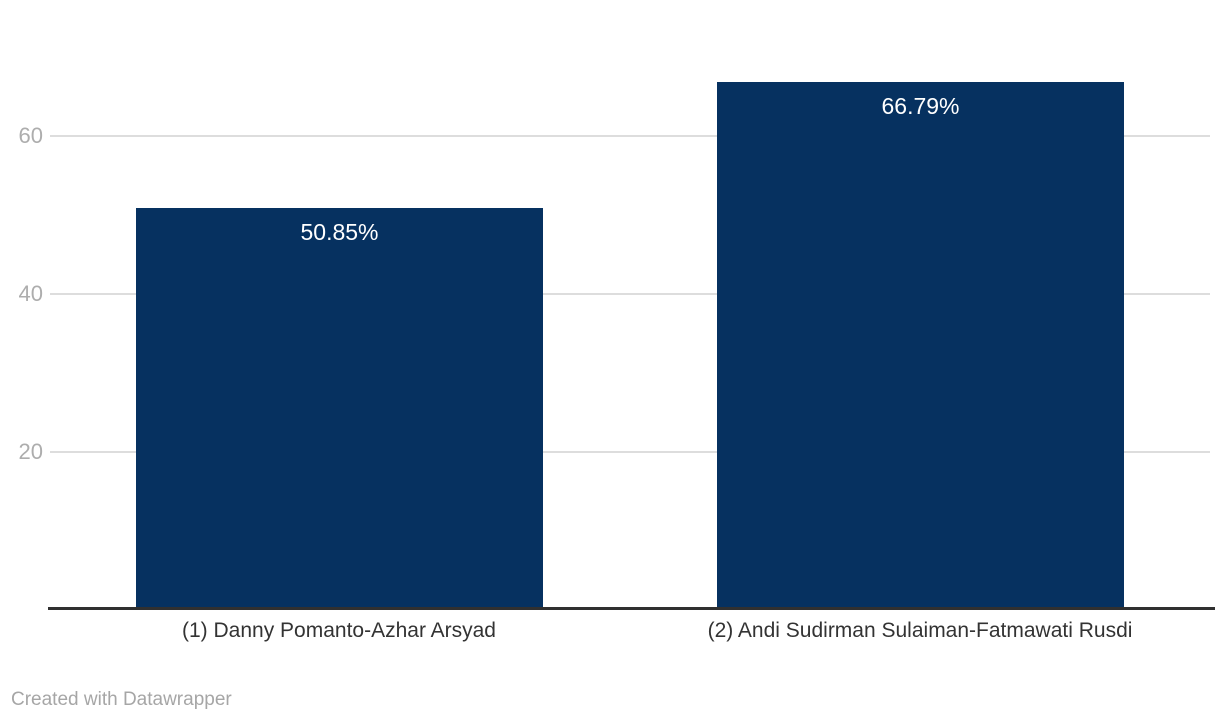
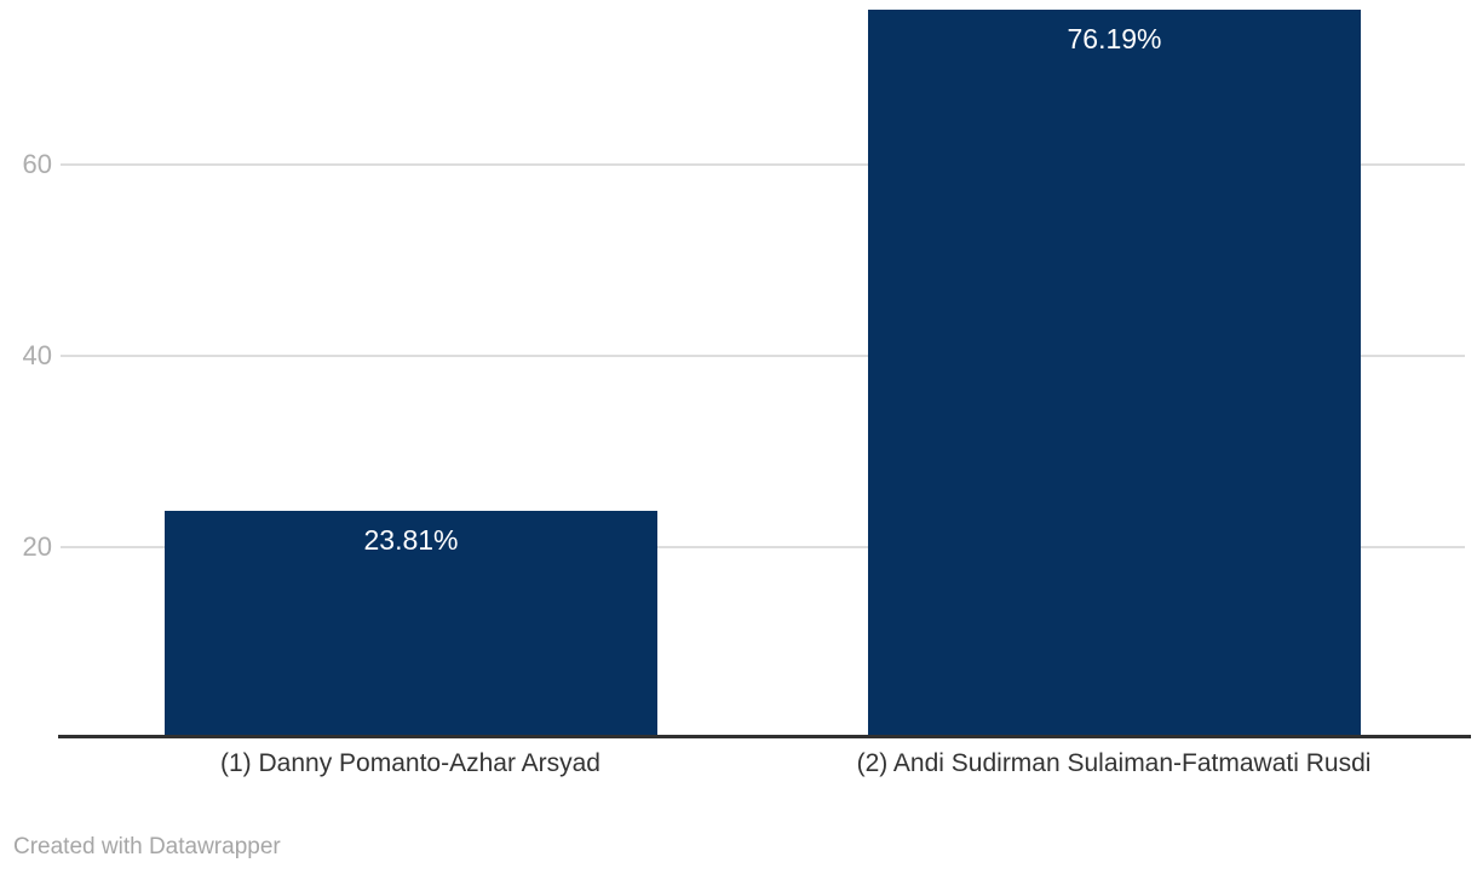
(1) Danny Pomanto-Azhar Arsyad: 50.85% -> 23.81%
(2) Andi Sudirman Sulaiman-Fatmawati Rusdi: 66.79% -> 76.19%
